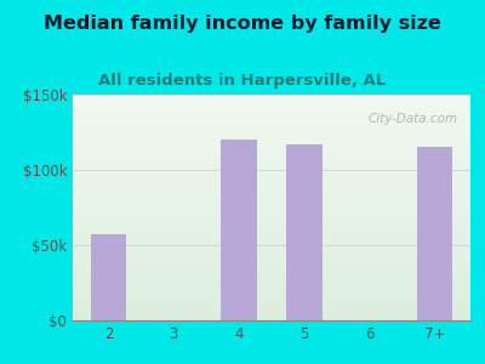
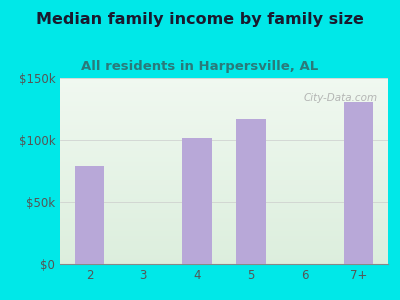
2: $57k -> $79k
4: $120k -> $102k
7+: $115k -> $131k
